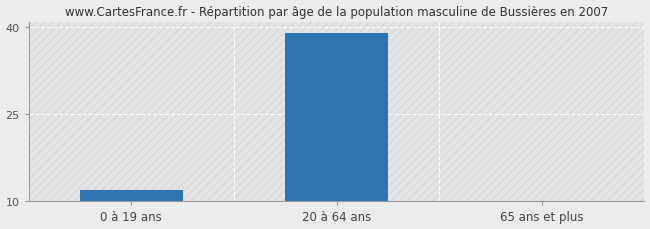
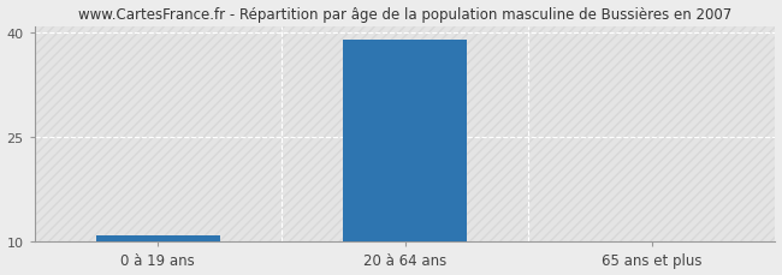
0 à 19 ans: 12 -> 11
